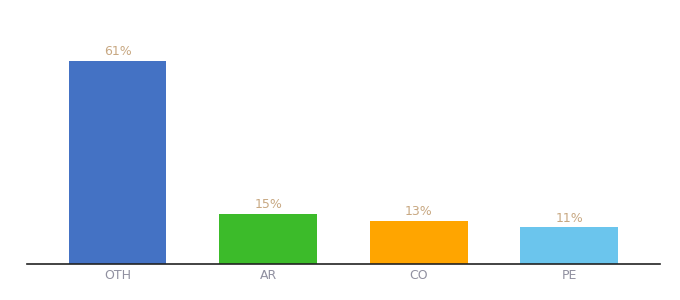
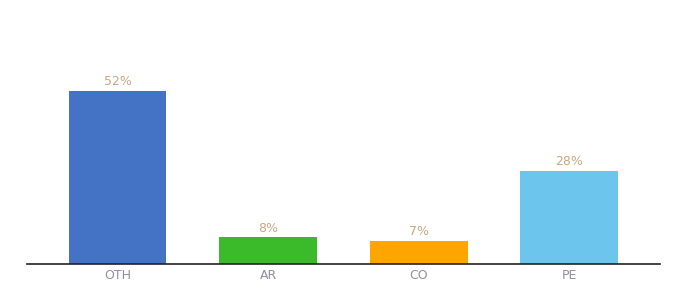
OTH: 61% -> 52%
AR: 15% -> 8%
CO: 13% -> 7%
PE: 11% -> 28%
